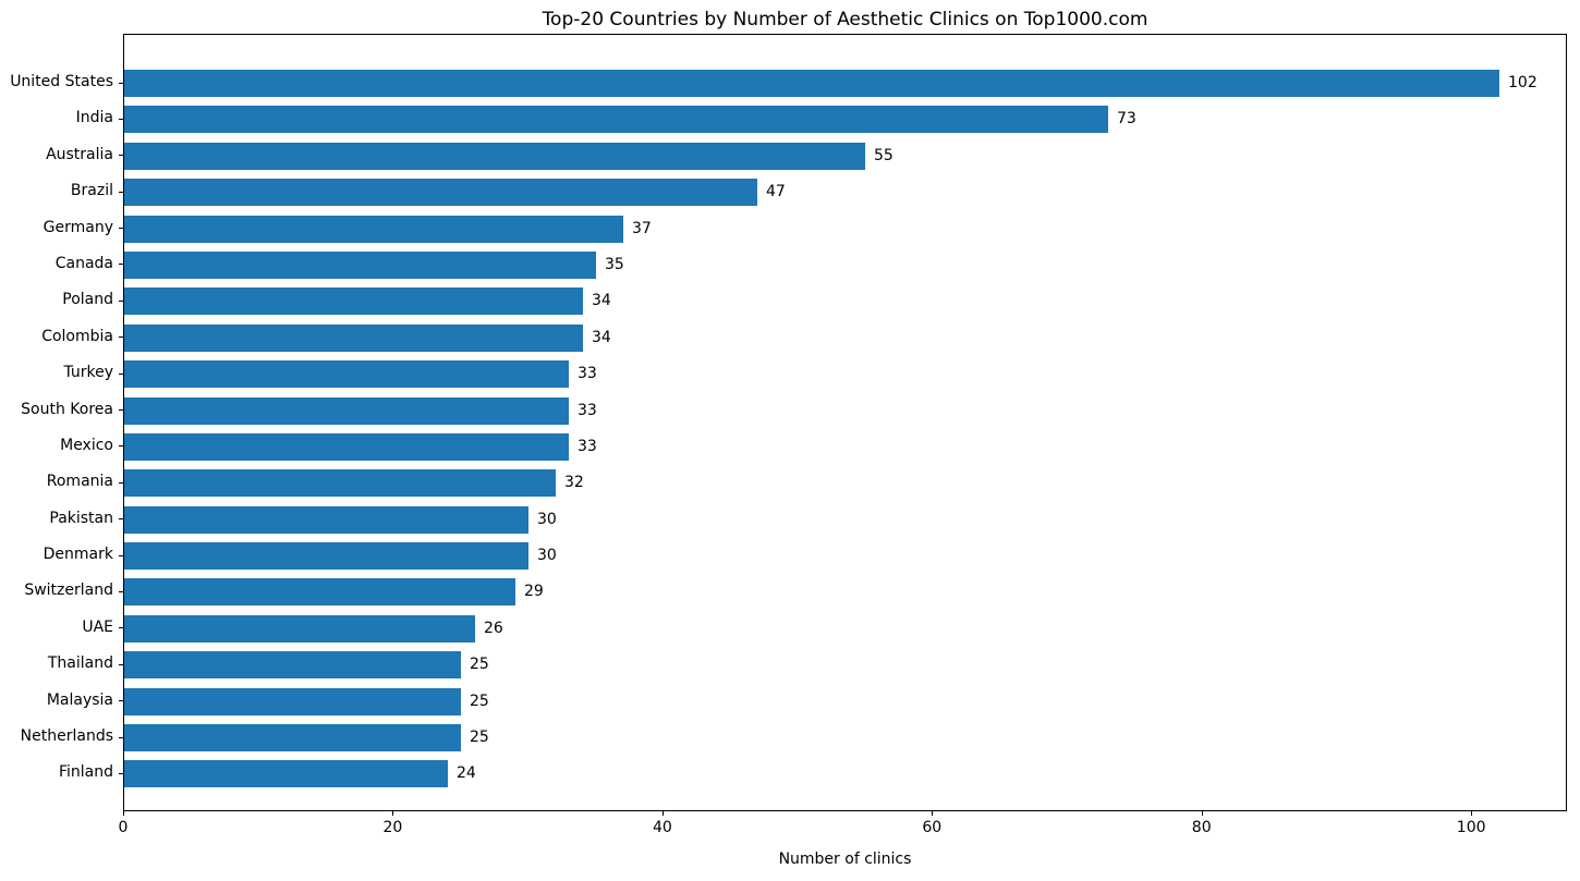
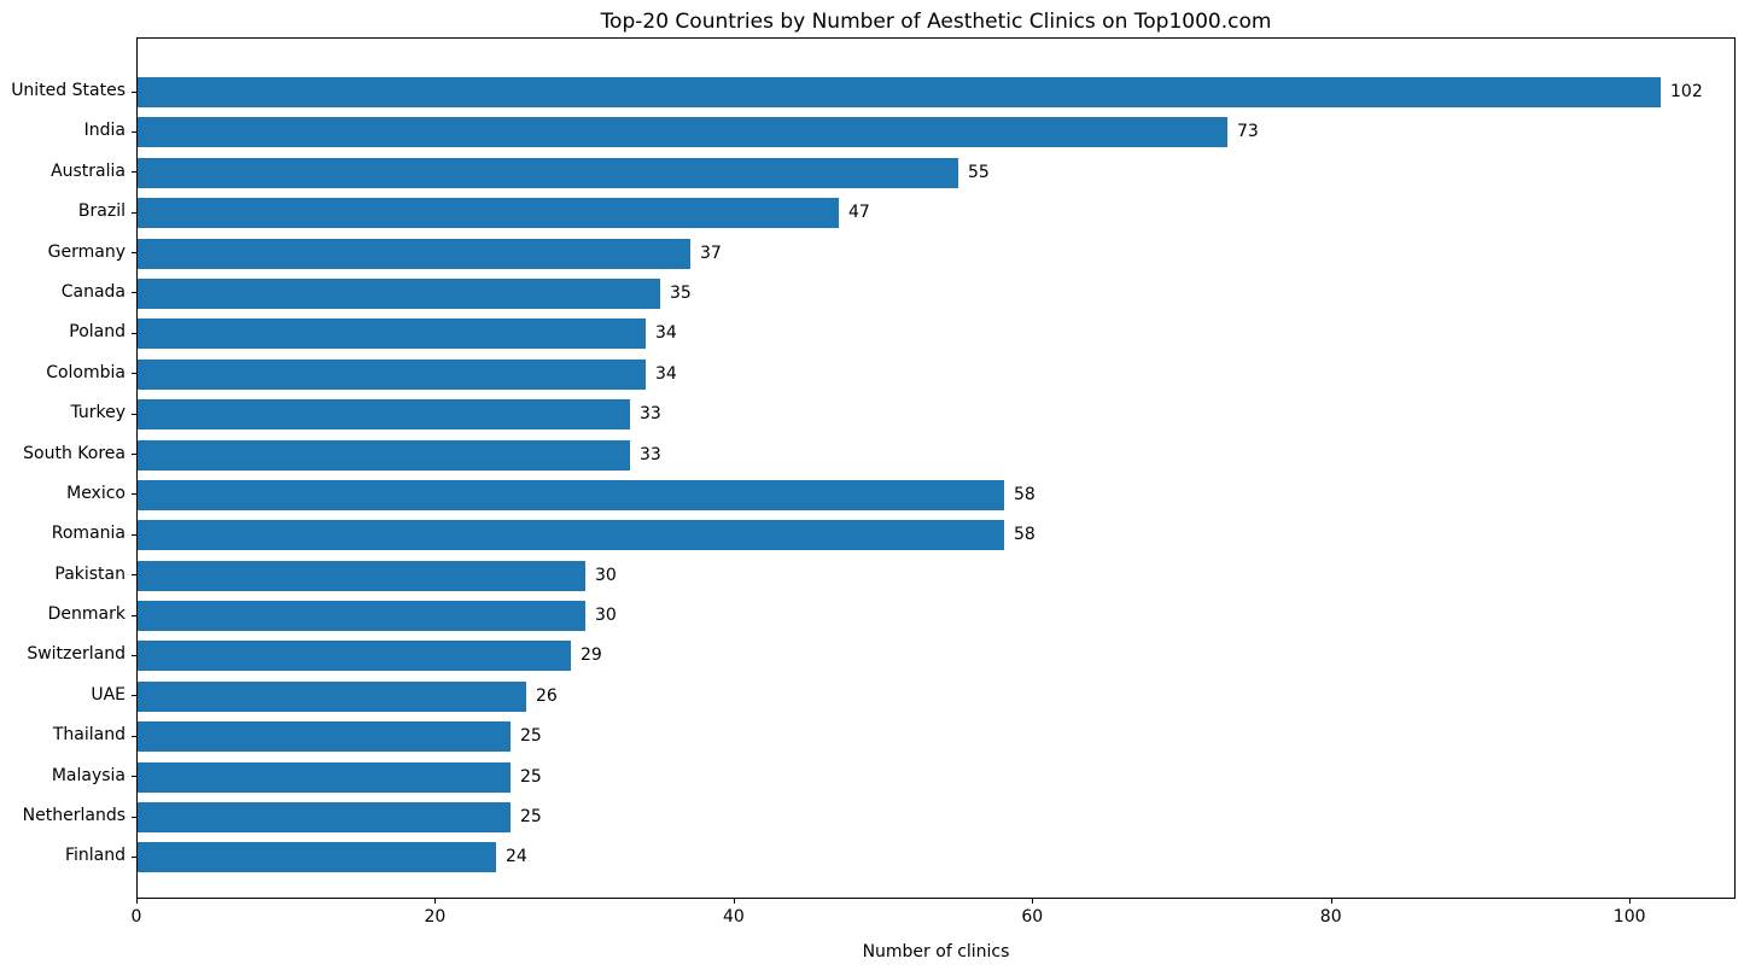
Mexico: 33 -> 58
Romania: 32 -> 58
